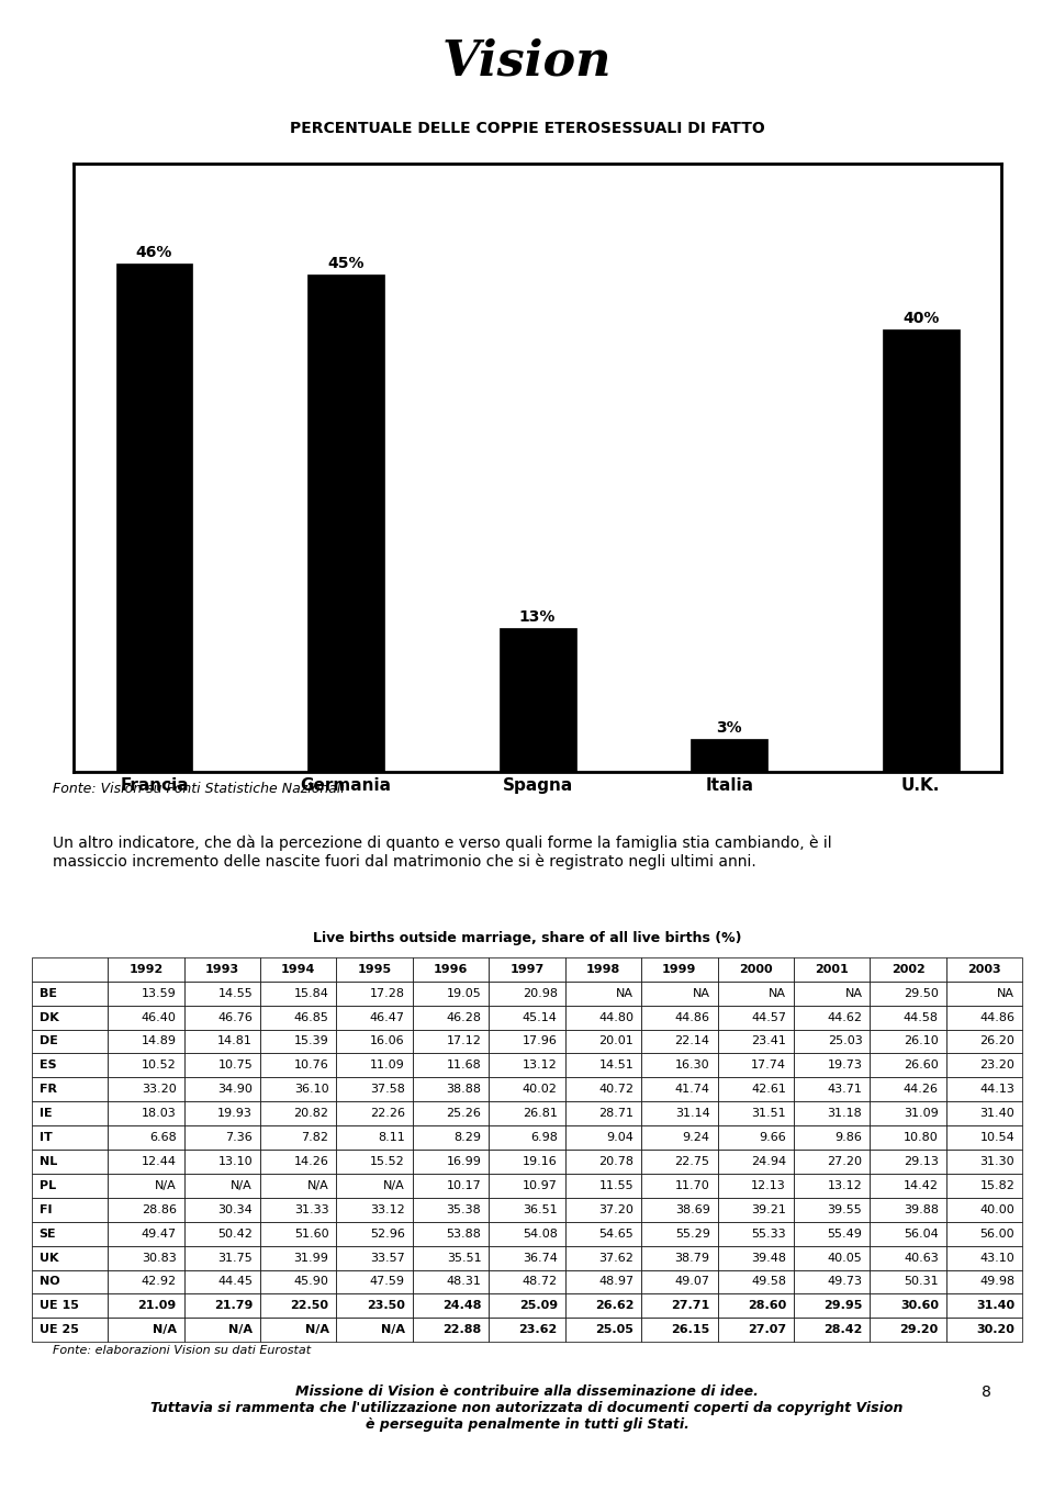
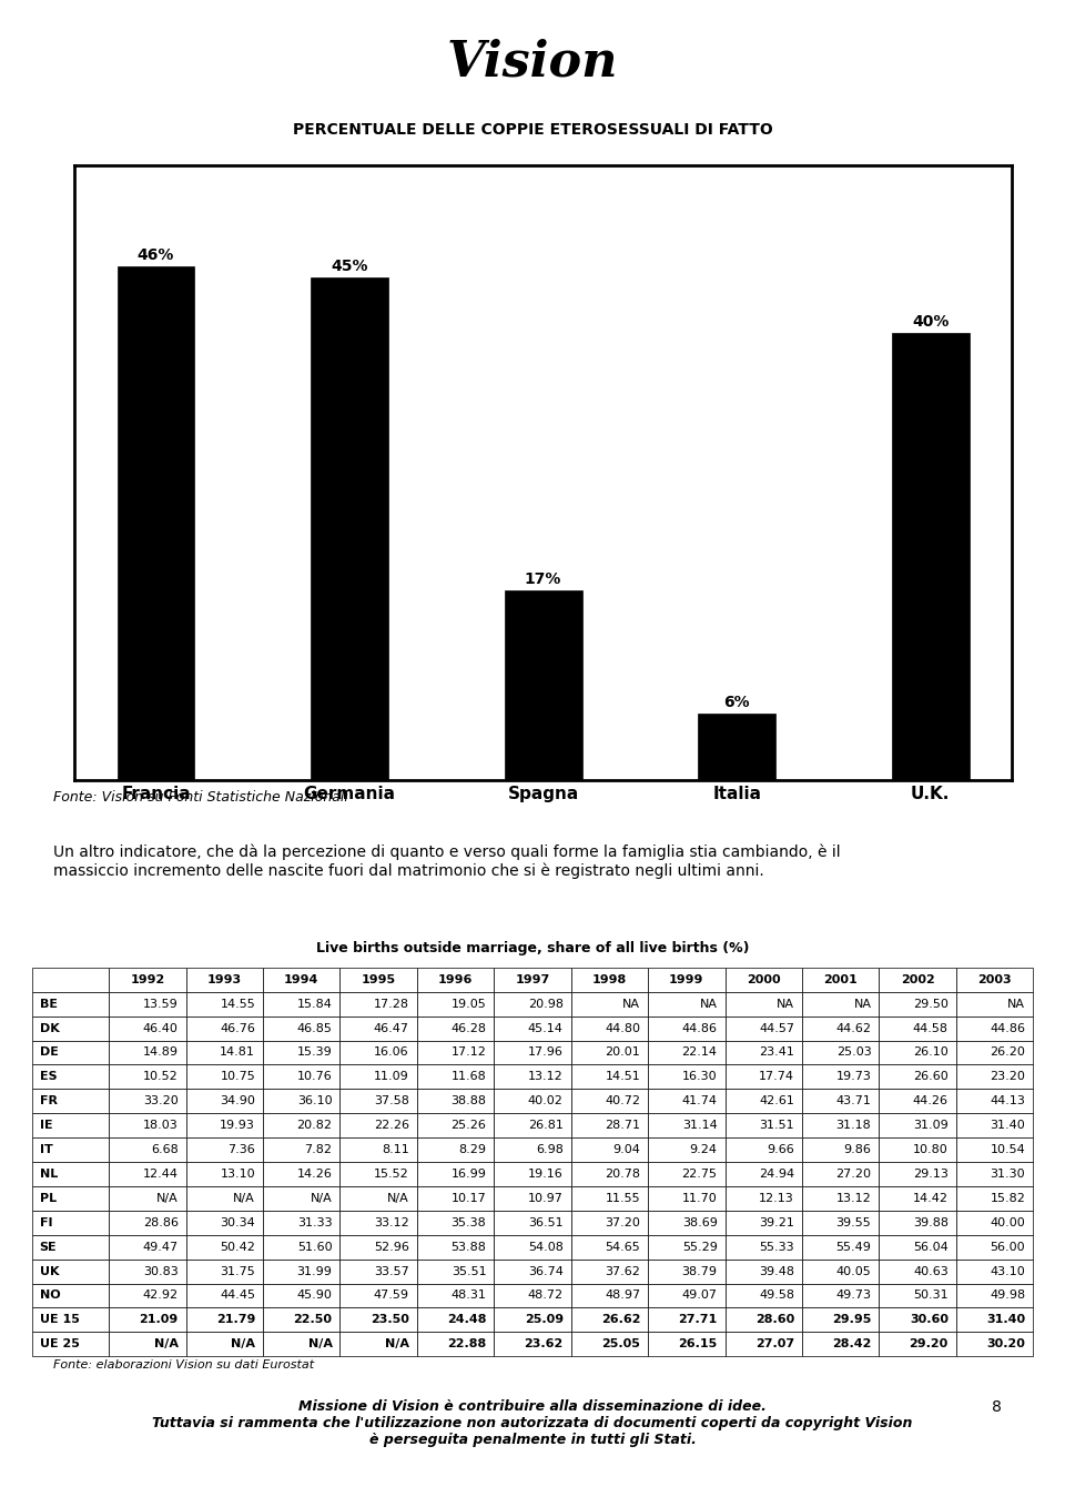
Spagna: 13% -> 17%
Italia: 3% -> 6%
